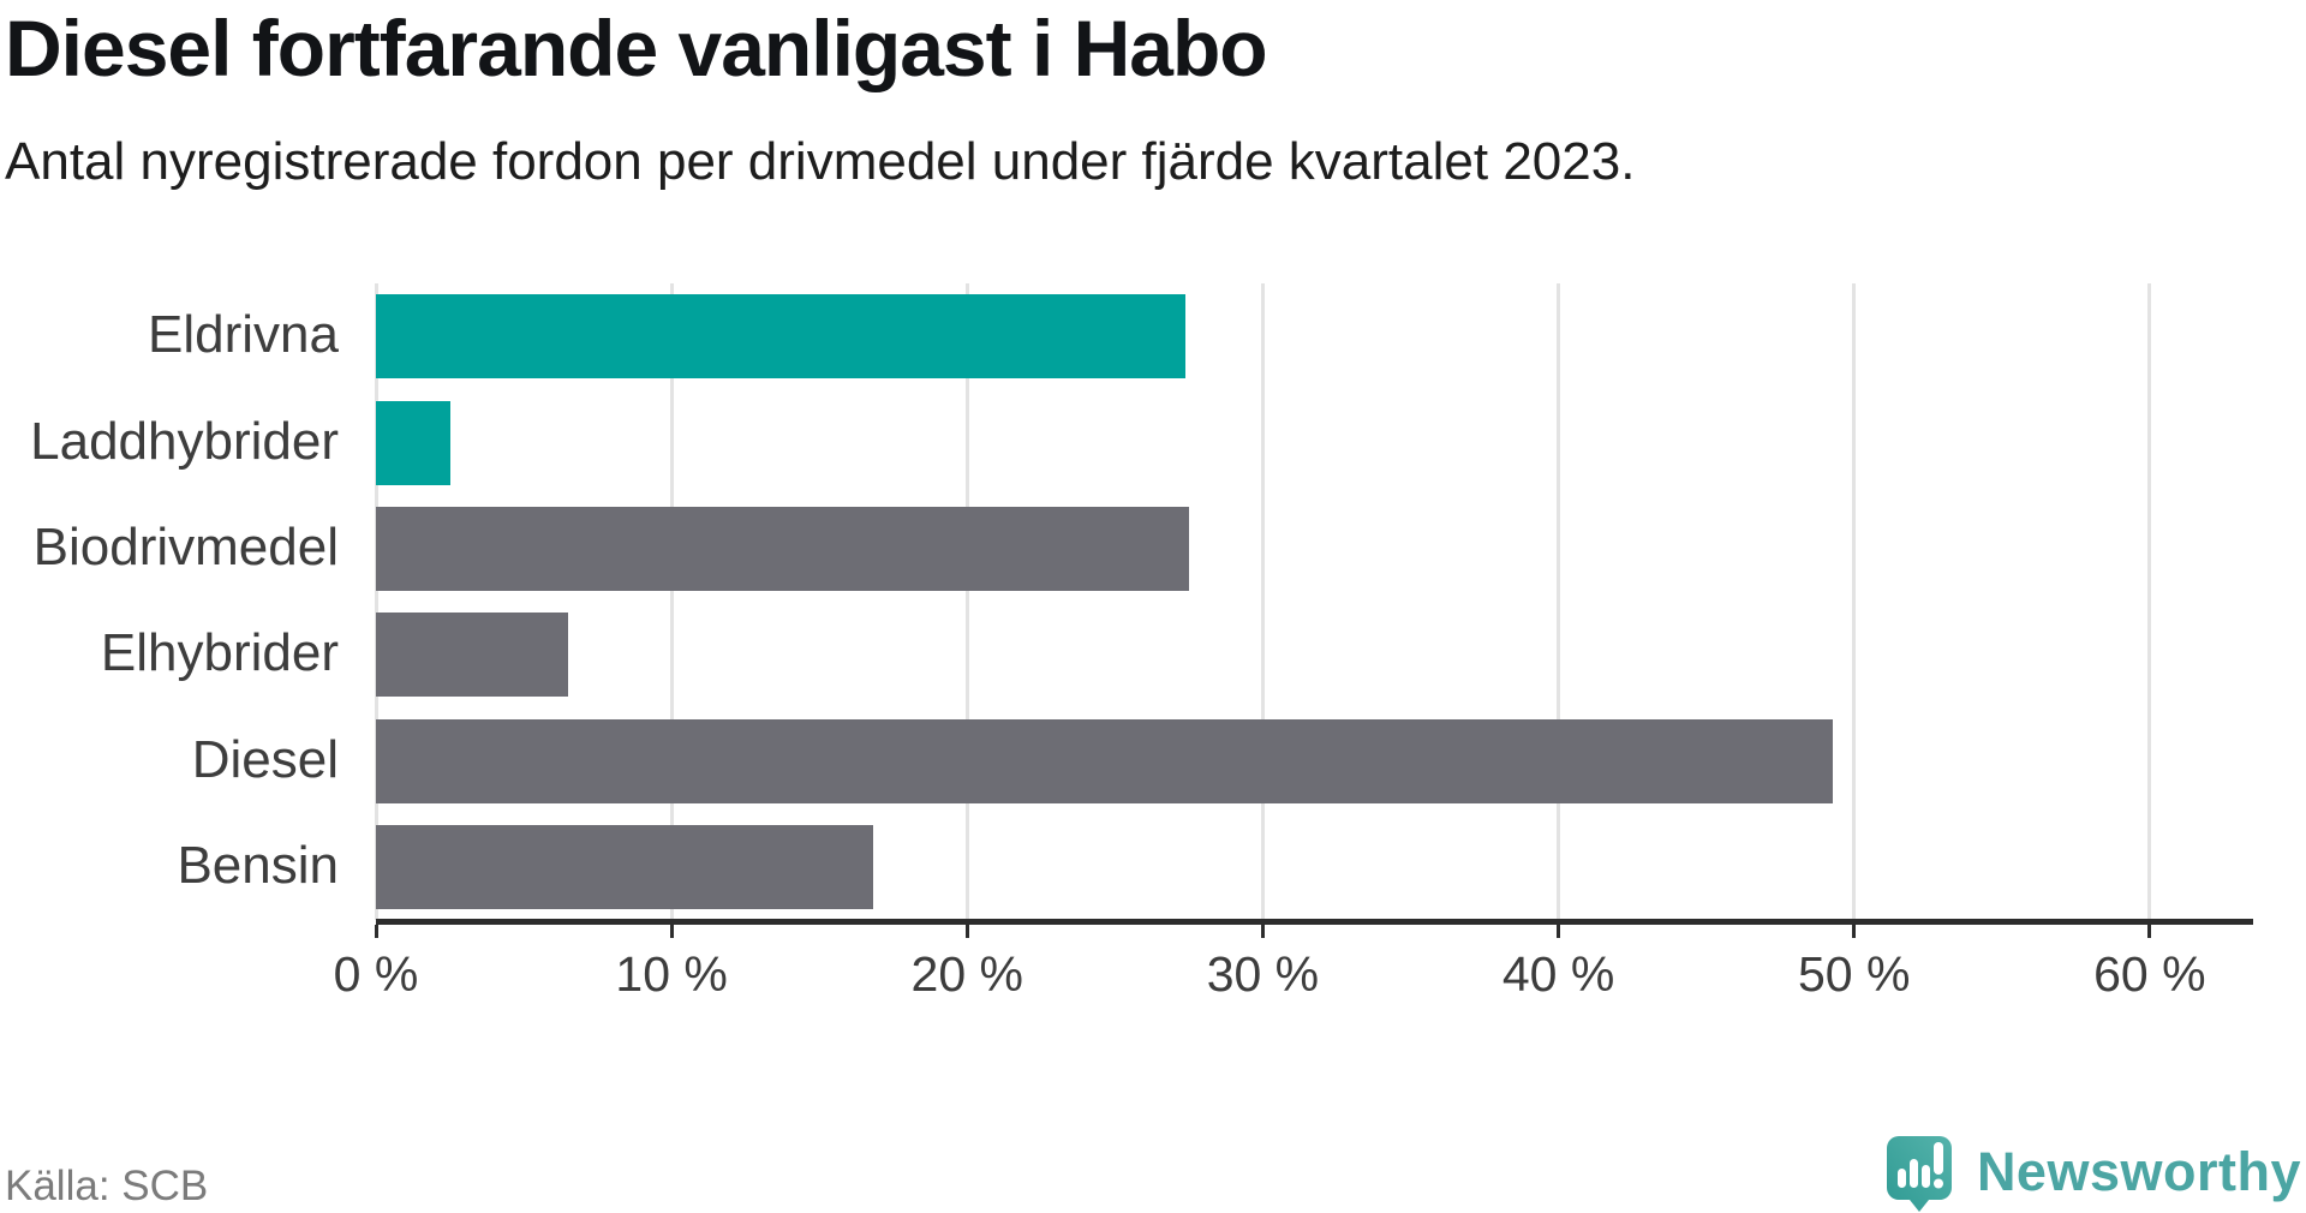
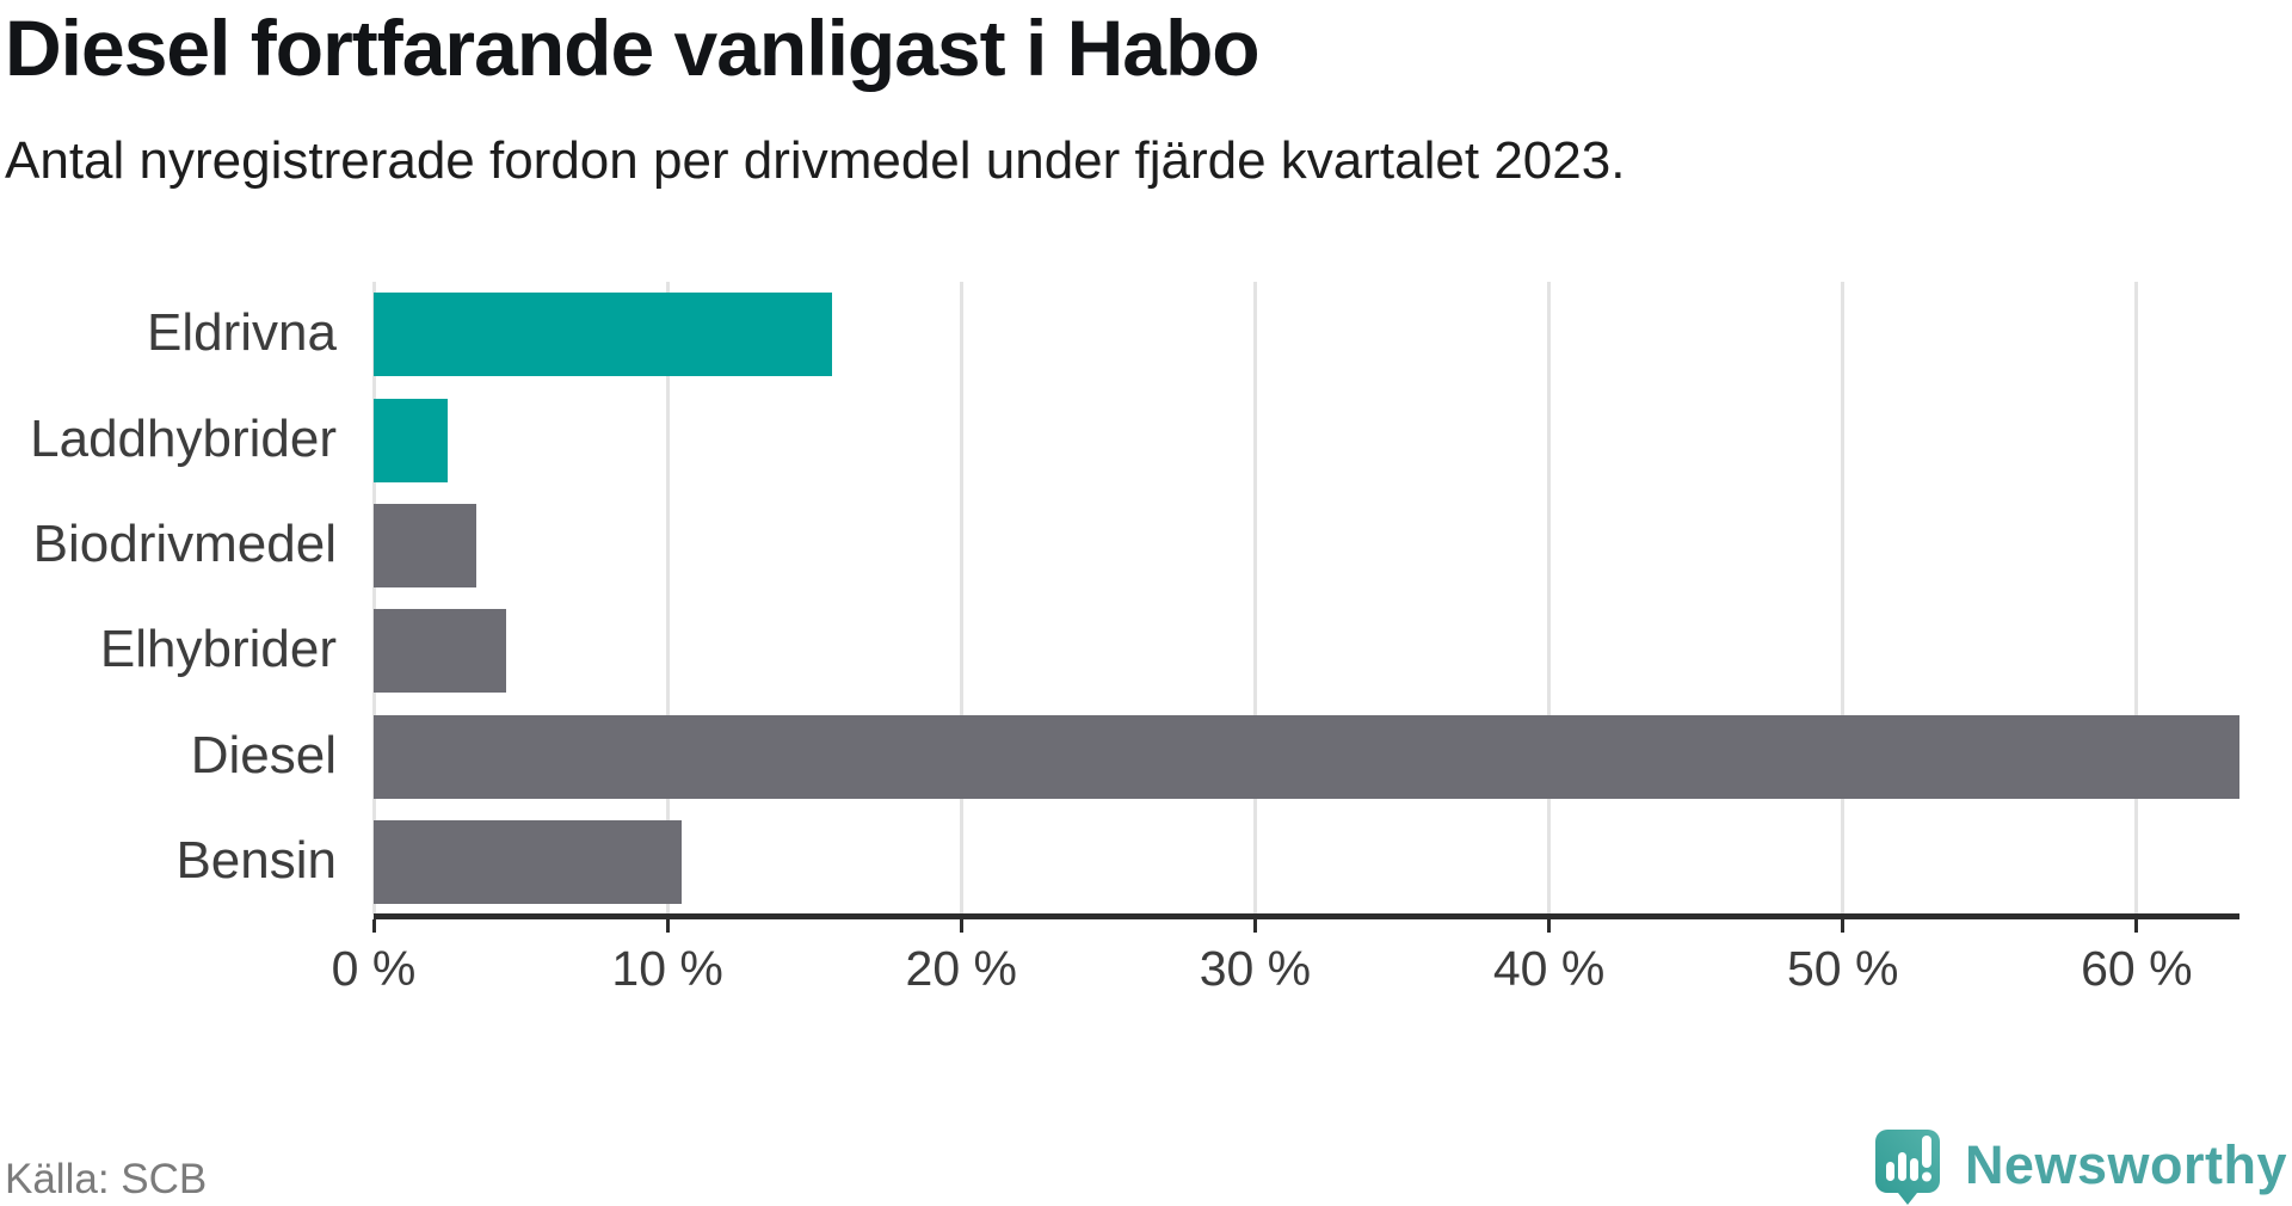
Eldrivna: 27.4% -> 15.6%
Biodrivmedel: 27.5% -> 3.5%
Elhybrider: 6.5% -> 4.5%
Diesel: 49.3% -> 63.5%
Bensin: 16.8% -> 10.5%
